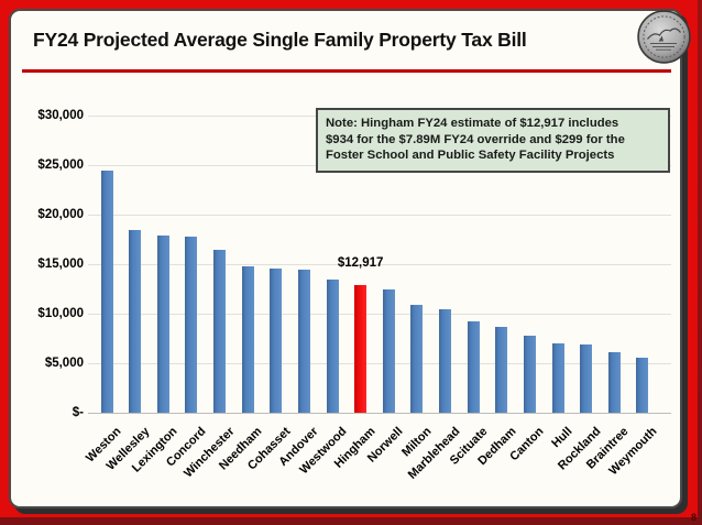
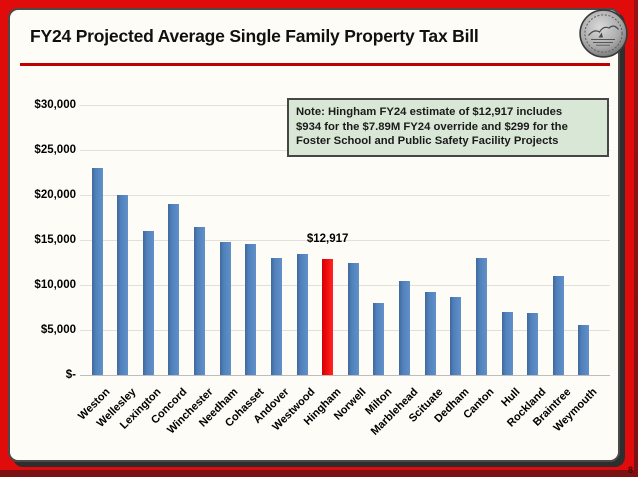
Weston: $24000 -> $23000
Wellesley: $18000 -> $20000
Lexington: $18000 -> $16000
Concord: $18000 -> $19000
Andover: $14000 -> $13000
Milton: $11000 -> $8000
Canton: $8000 -> $13000
Braintree: $6000 -> $11000
